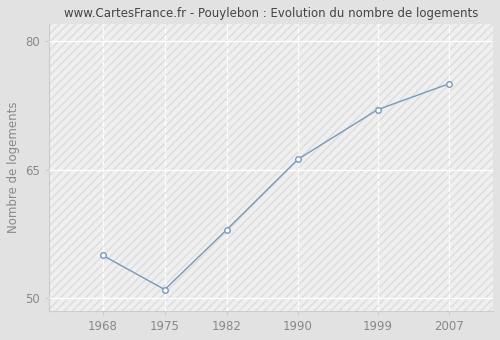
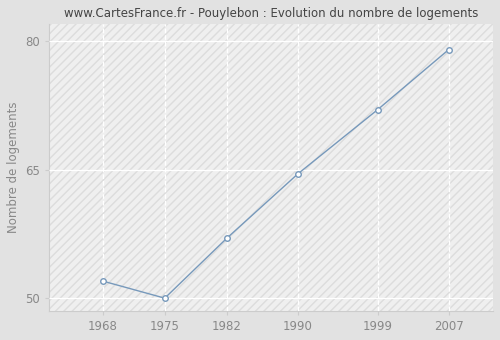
1968: 55.0 -> 52.0
1975: 51.0 -> 50.0
1982: 58.0 -> 57.0
1990: 66.2 -> 64.5
2007: 75.0 -> 79.0
